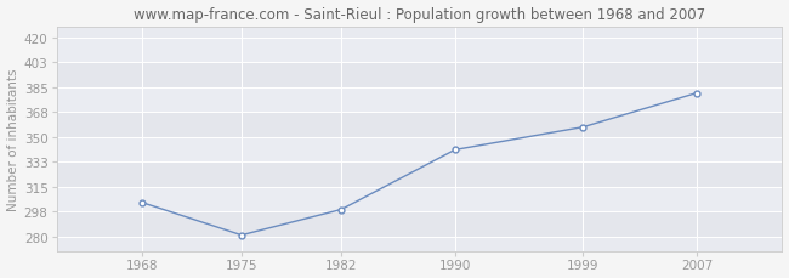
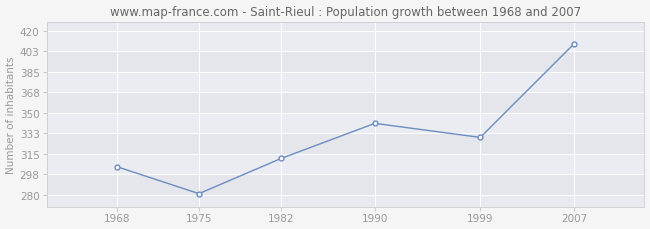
1982: 299 -> 311
1999: 357 -> 329
2007: 381 -> 409
